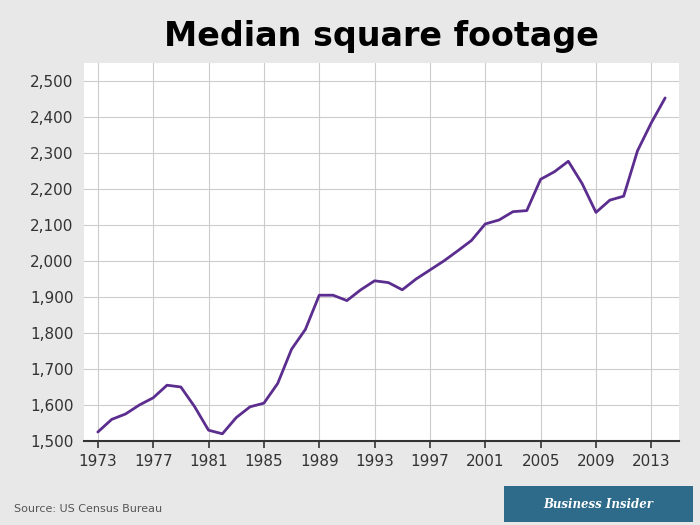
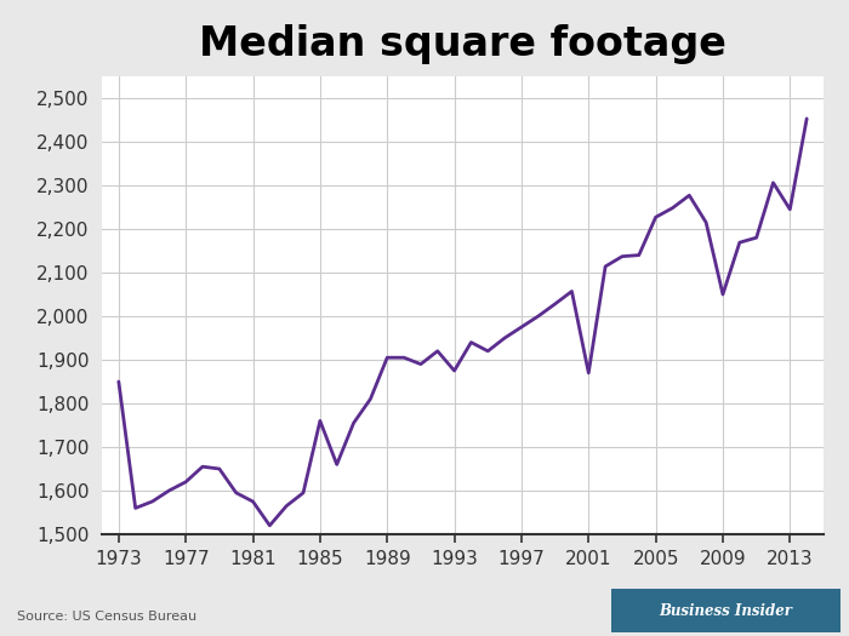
1973: 1,525 -> 1,850
1981: 1,530 -> 1,575
1985: 1,605 -> 1,760
1993: 1,945 -> 1,875
2001: 2,103 -> 1,870
2009: 2,135 -> 2,050
2013: 2,384 -> 2,245
